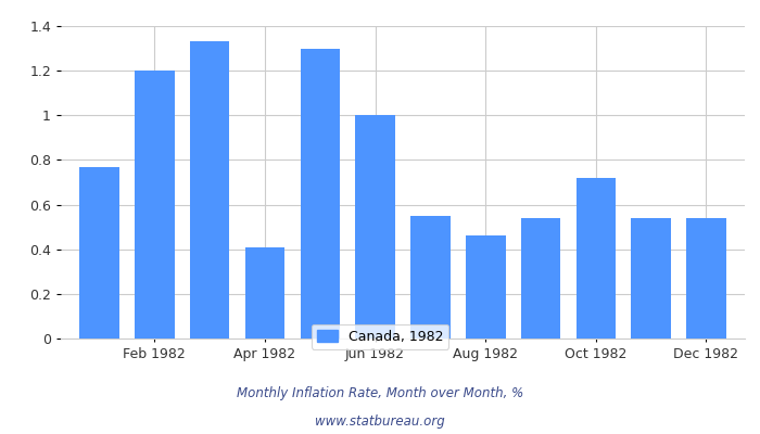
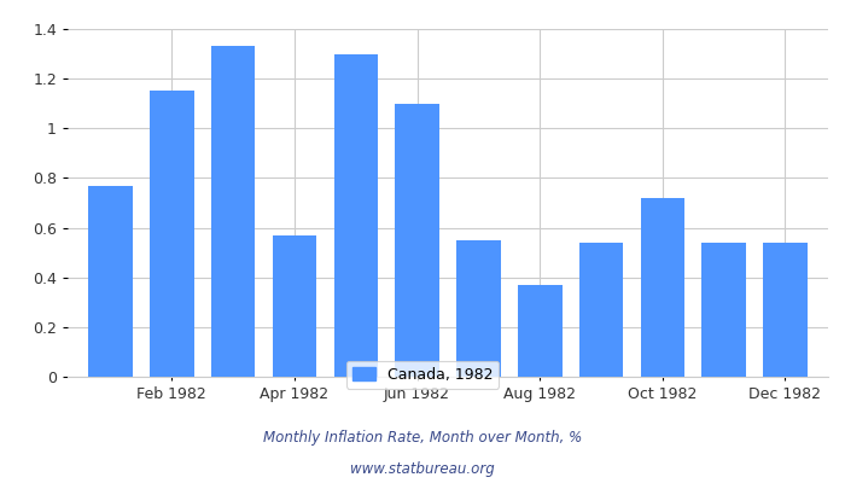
Feb 1982: 1.20 -> 1.15
Apr 1982: 0.41 -> 0.57
Jun 1982: 1.00 -> 1.10
Aug 1982: 0.46 -> 0.37
